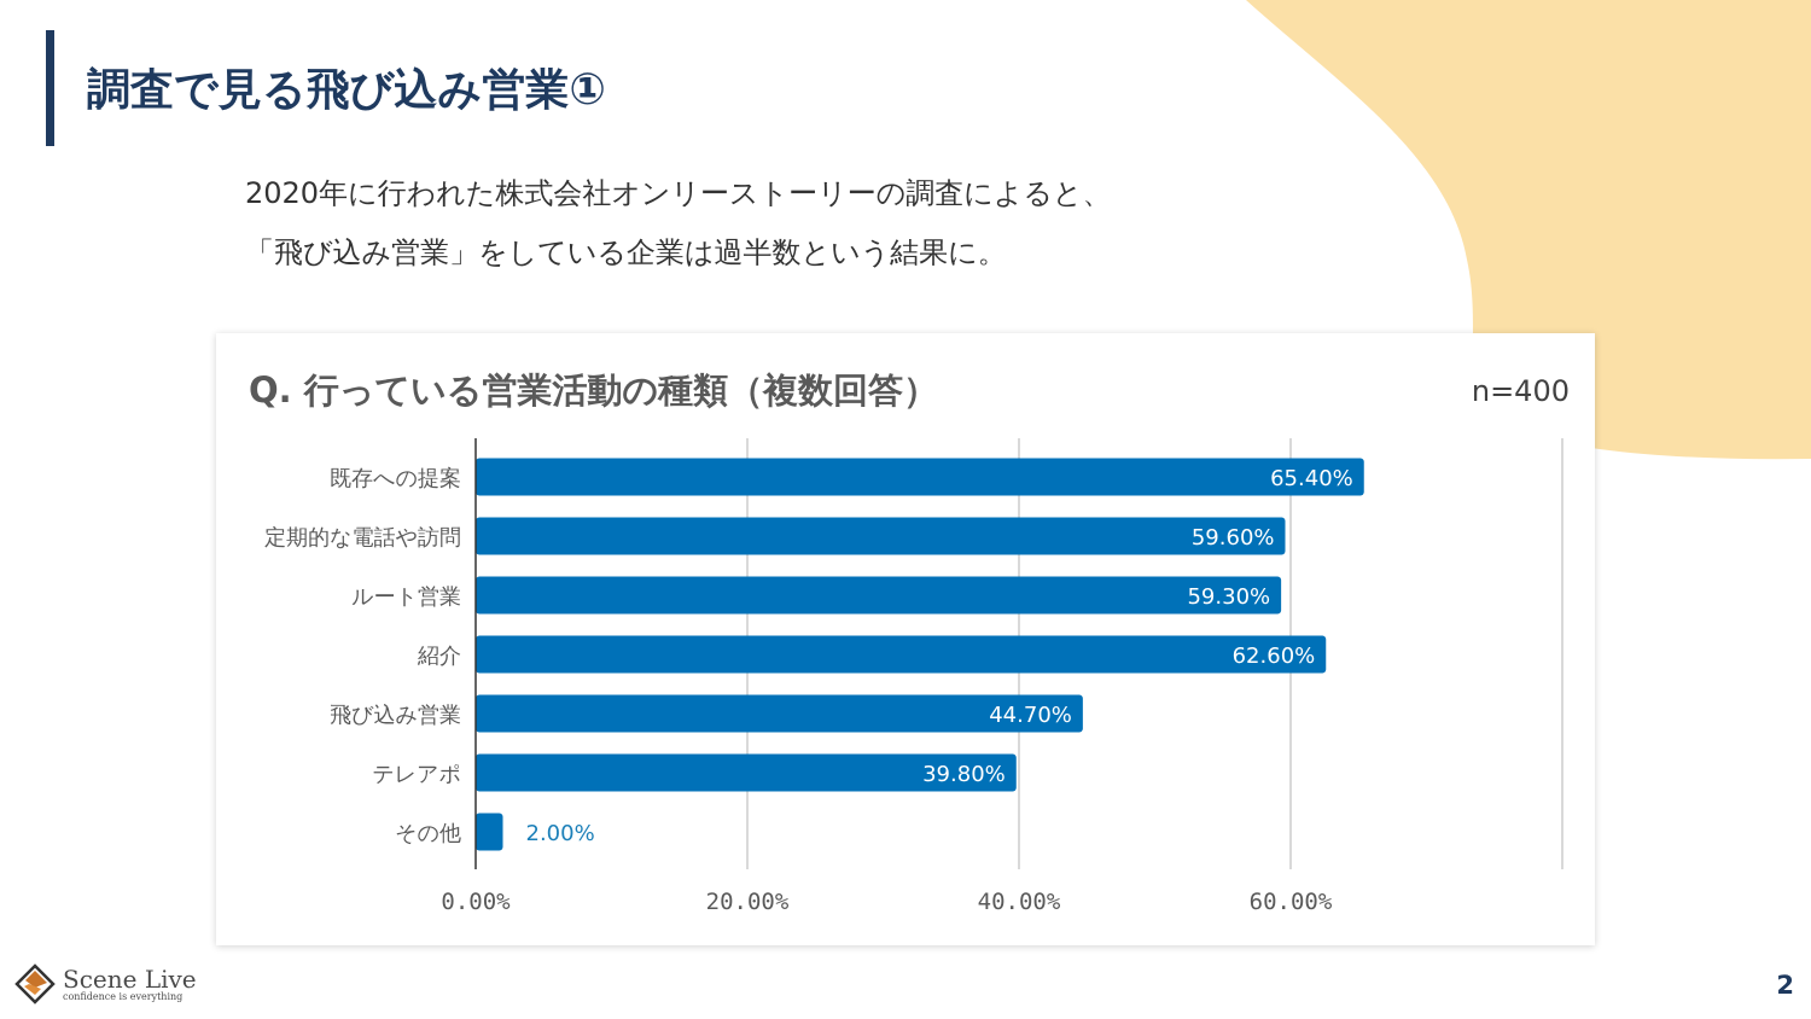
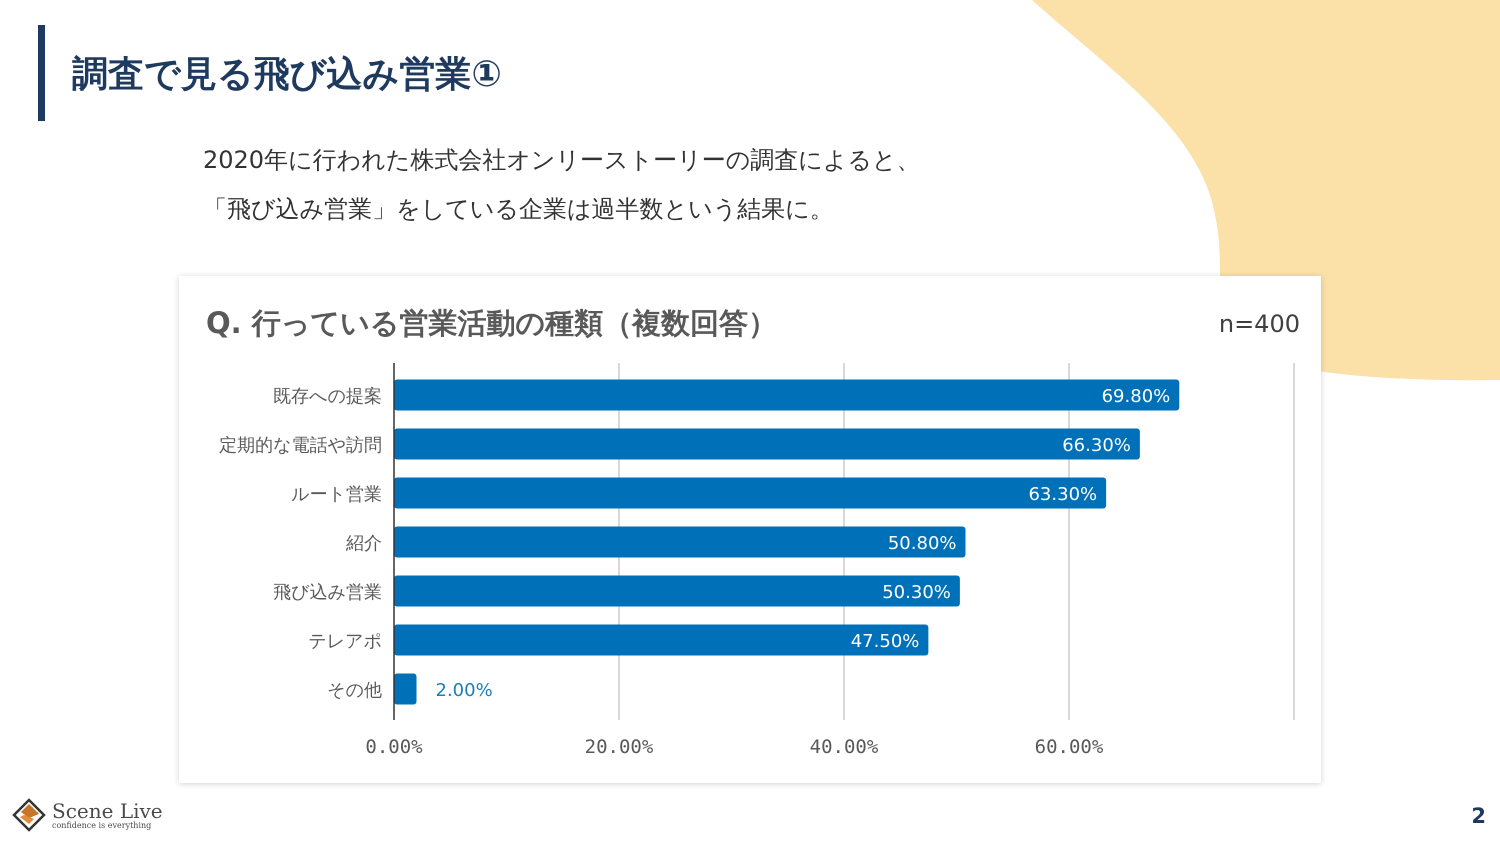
既存への提案: 65.40% -> 69.80%
定期的な電話や訪問: 59.60% -> 66.30%
ルート営業: 59.30% -> 63.30%
紹介: 62.60% -> 50.80%
飛び込み営業: 44.70% -> 50.30%
テレアポ: 39.80% -> 47.50%
